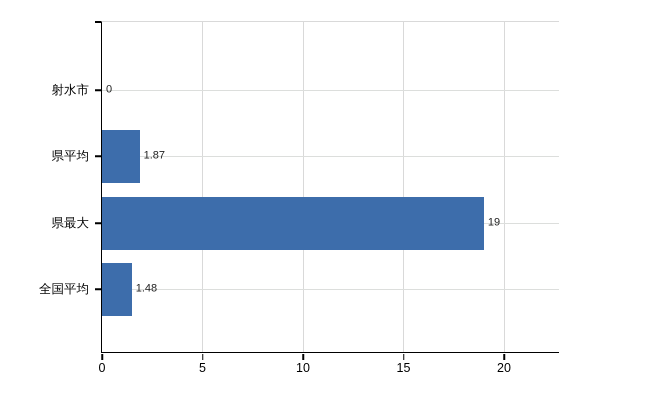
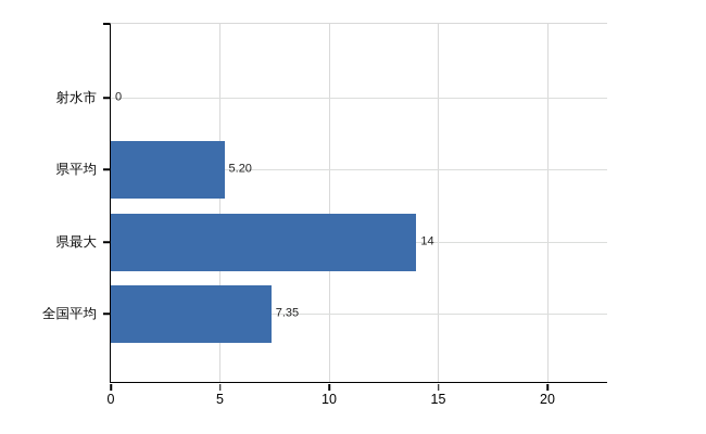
県平均: 1.87 -> 5.20
県最大: 19 -> 14
全国平均: 1.48 -> 7.35
